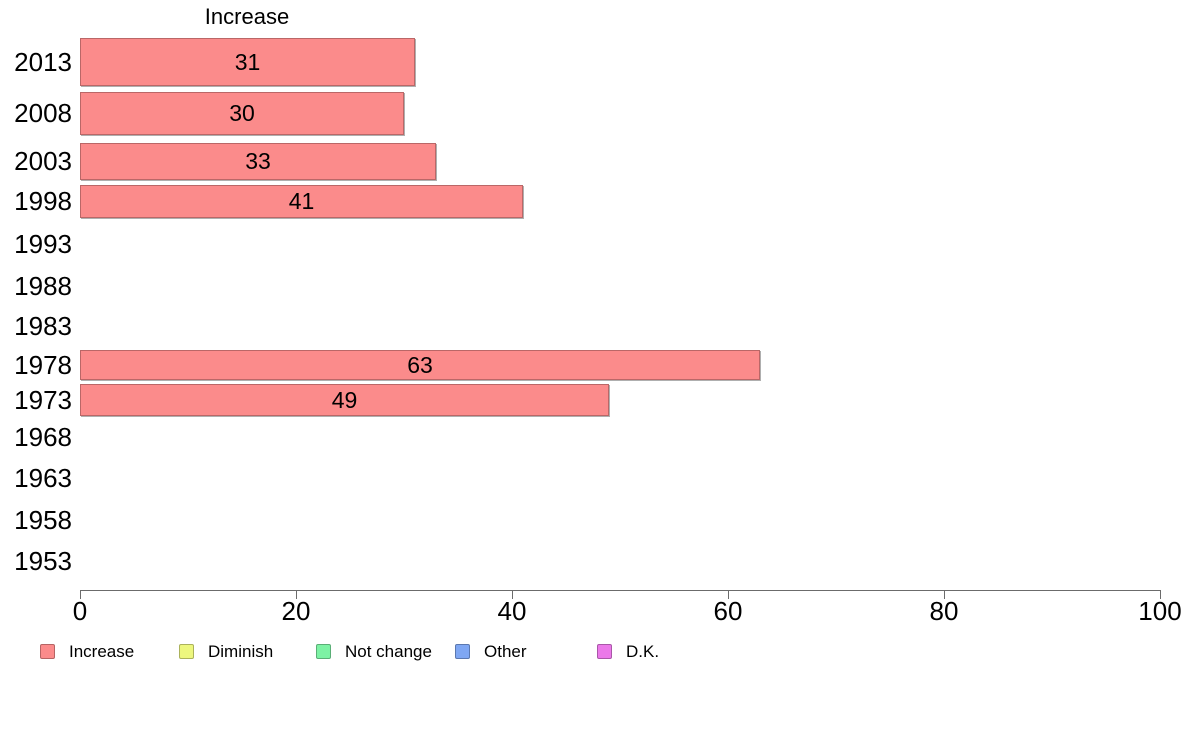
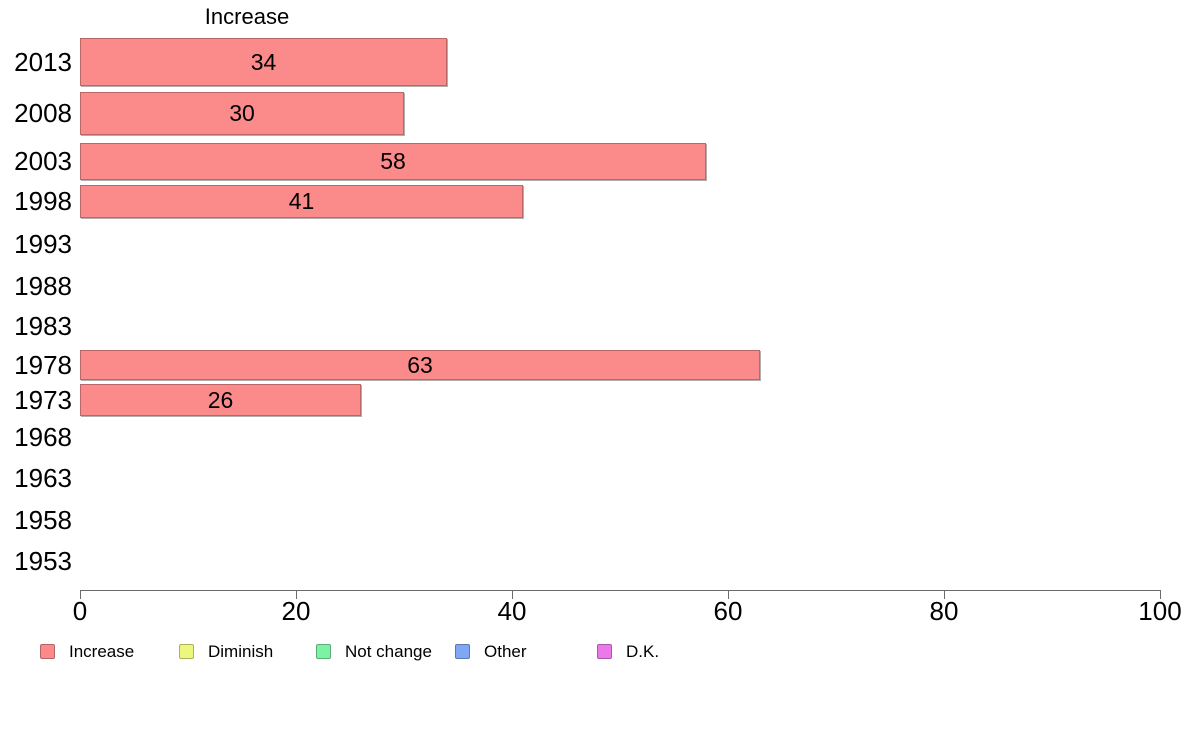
2013: 31 -> 34
2003: 33 -> 58
1973: 49 -> 26
